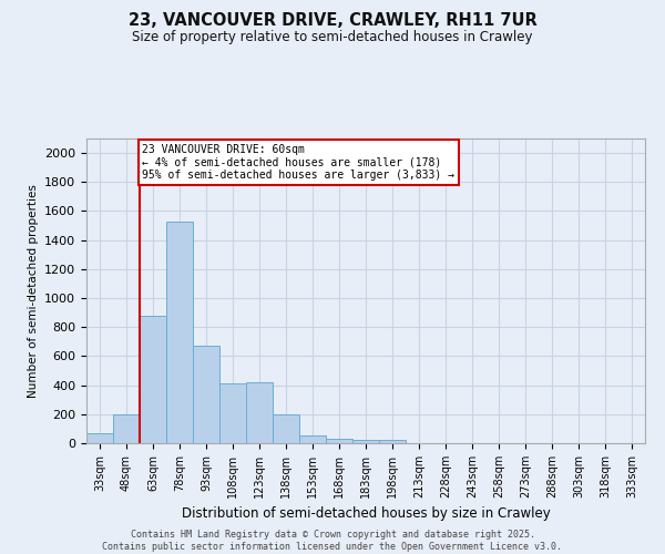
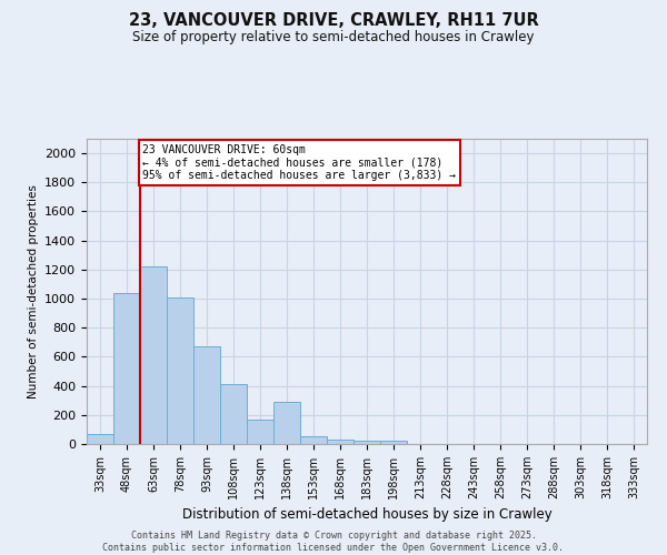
48sqm: 200 -> 1040
63sqm: 880 -> 1220
78sqm: 1530 -> 1010
123sqm: 420 -> 170
138sqm: 200 -> 290
